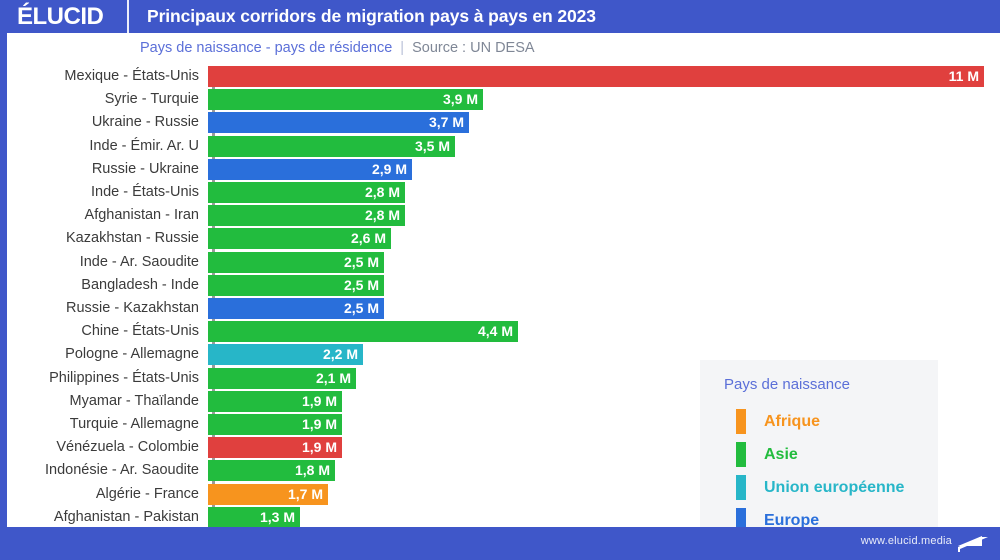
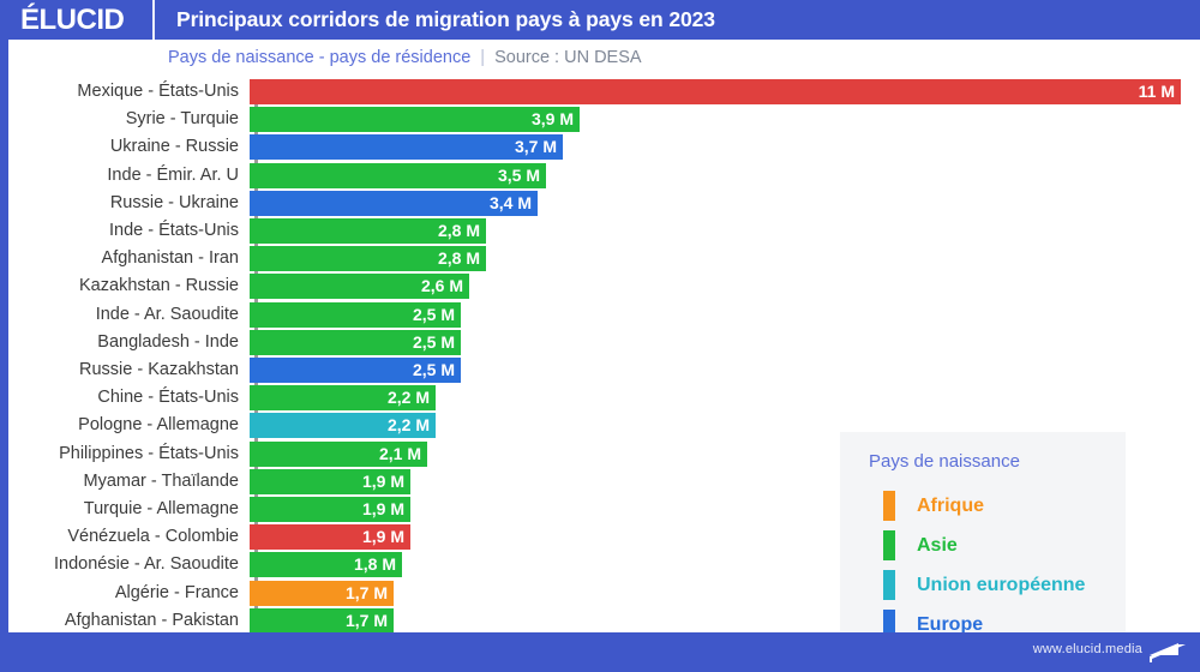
Russie - Ukraine: 2,9 -> 3,4
Chine - États-Unis: 4,4 -> 2,2
Afghanistan - Pakistan: 1,3 -> 1,7
